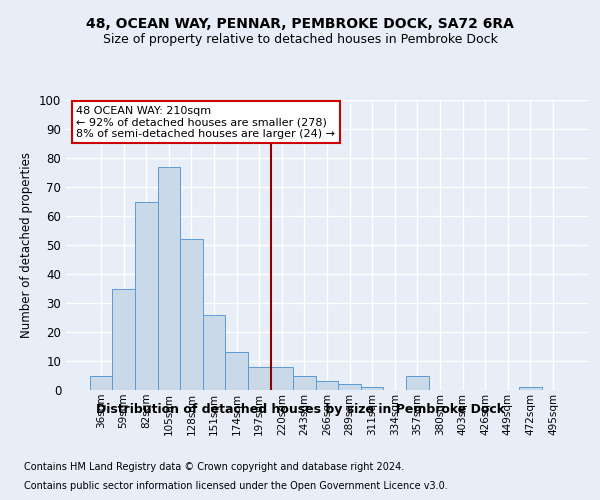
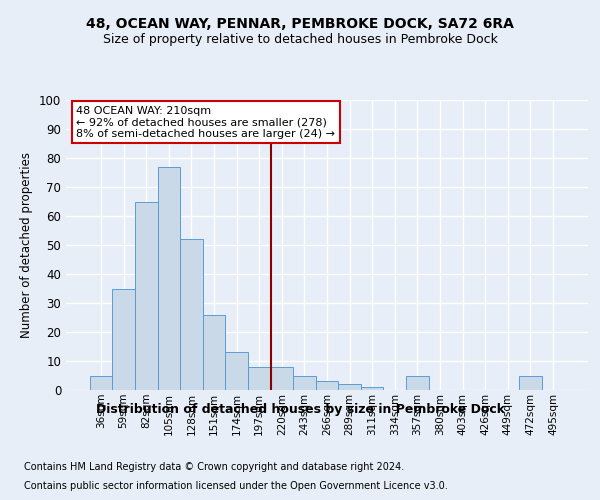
472sqm: 1 -> 5
